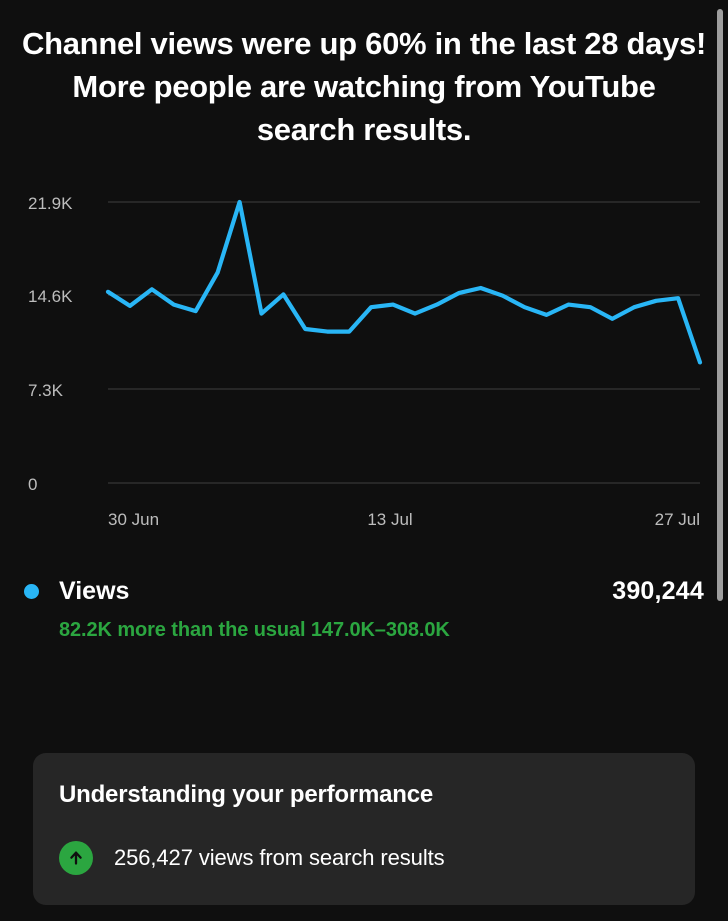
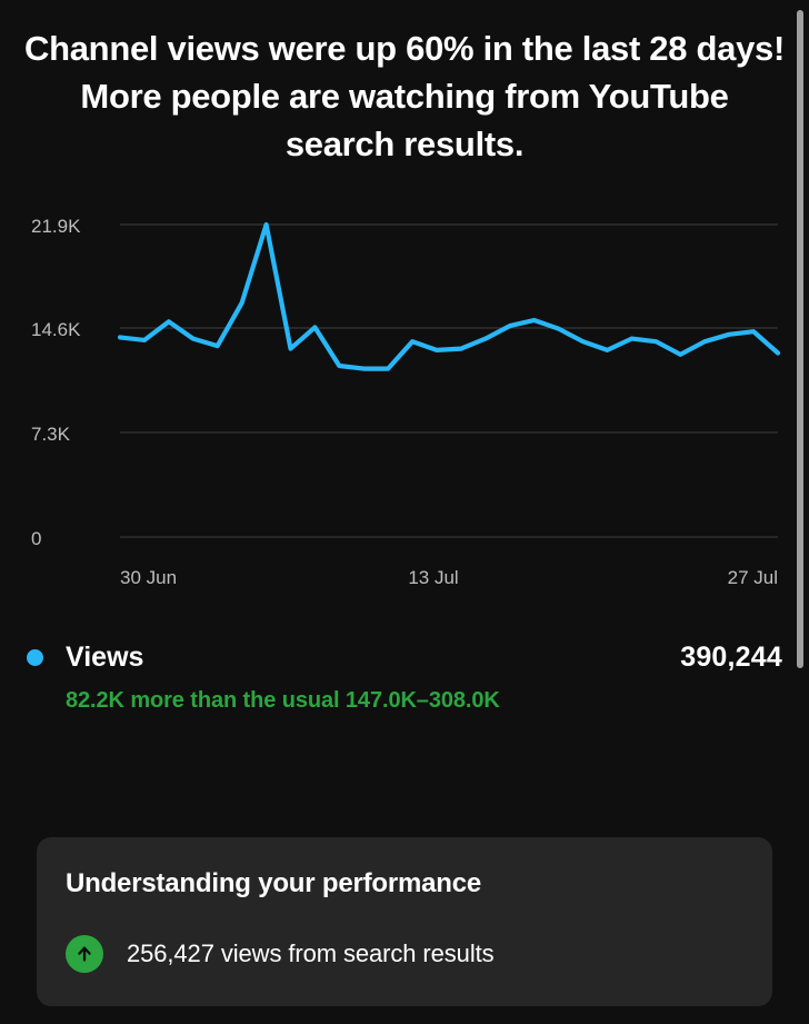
30 Jun: 14.9K -> 14.0K
13 Jul: 13.9K -> 13.1K
27 Jul: 9.4K -> 12.9K
